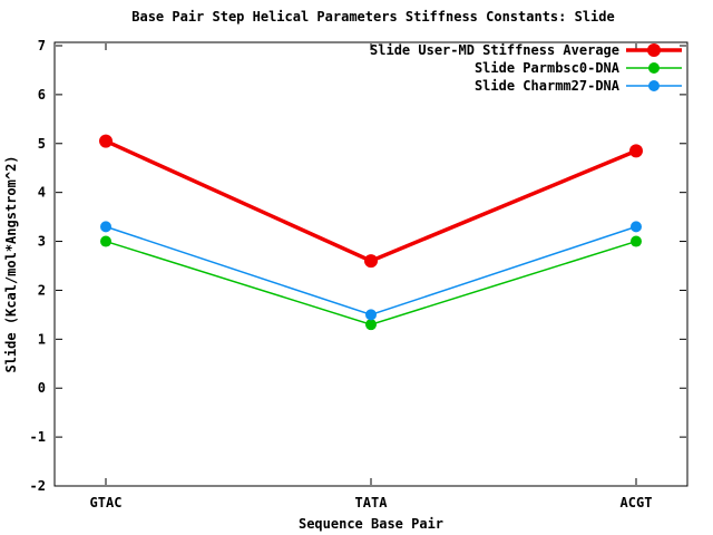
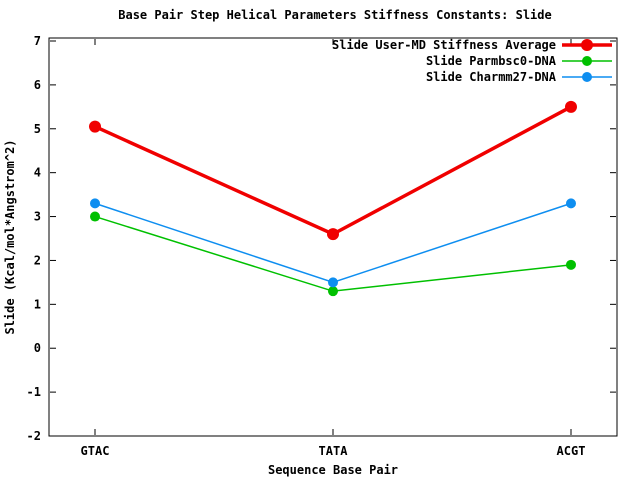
Slide User-MD Stiffness Average/ACGT: 4.8 -> 5.5
Slide Parmbsc0-DNA/ACGT: 3.0 -> 1.9
